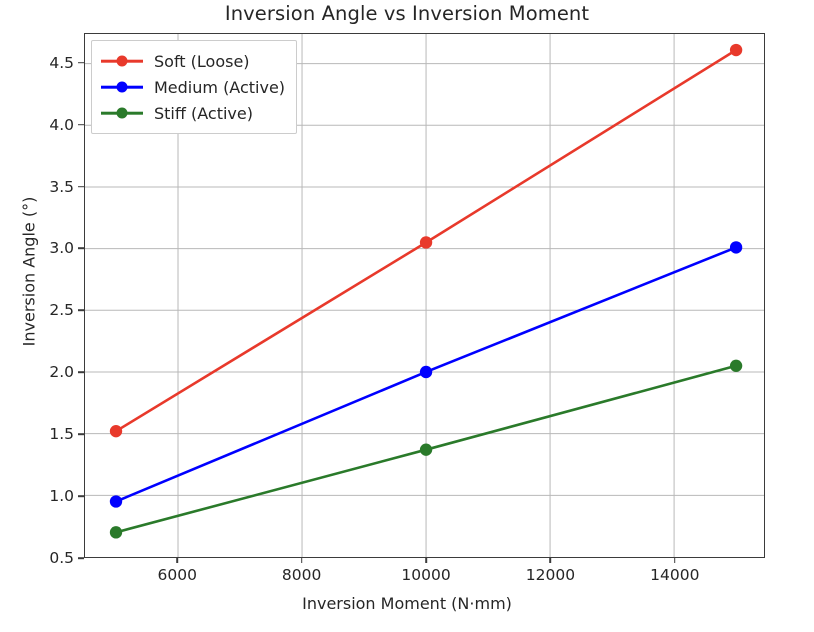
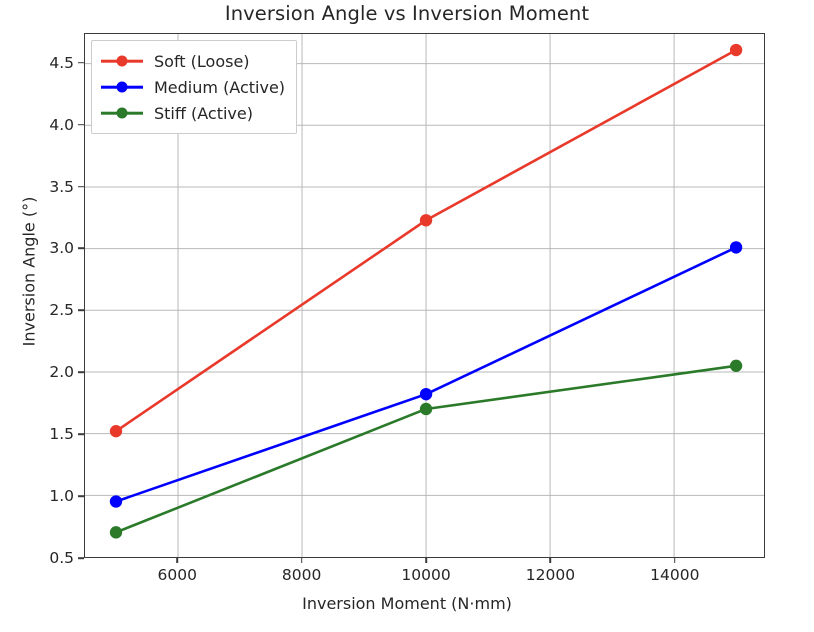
Soft (Loose)/10000: 3.05 -> 3.23
Medium (Active)/10000: 2.00 -> 1.82
Stiff (Active)/10000: 1.37 -> 1.70
